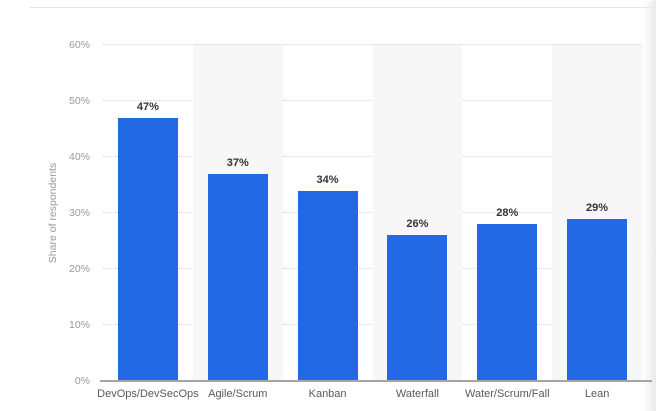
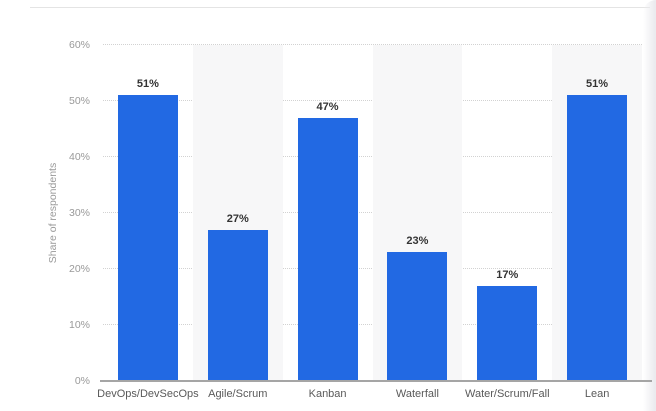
DevOps/DevSecOps: 47% -> 51%
Agile/Scrum: 37% -> 27%
Kanban: 34% -> 47%
Waterfall: 26% -> 23%
Water/Scrum/Fall: 28% -> 17%
Lean: 29% -> 51%
